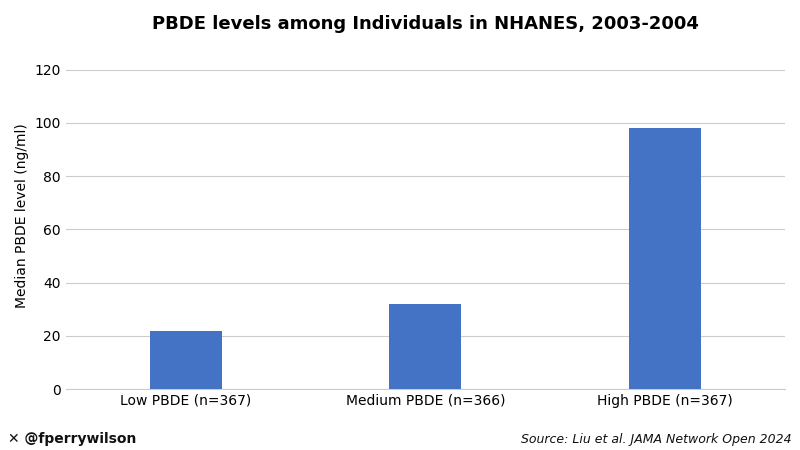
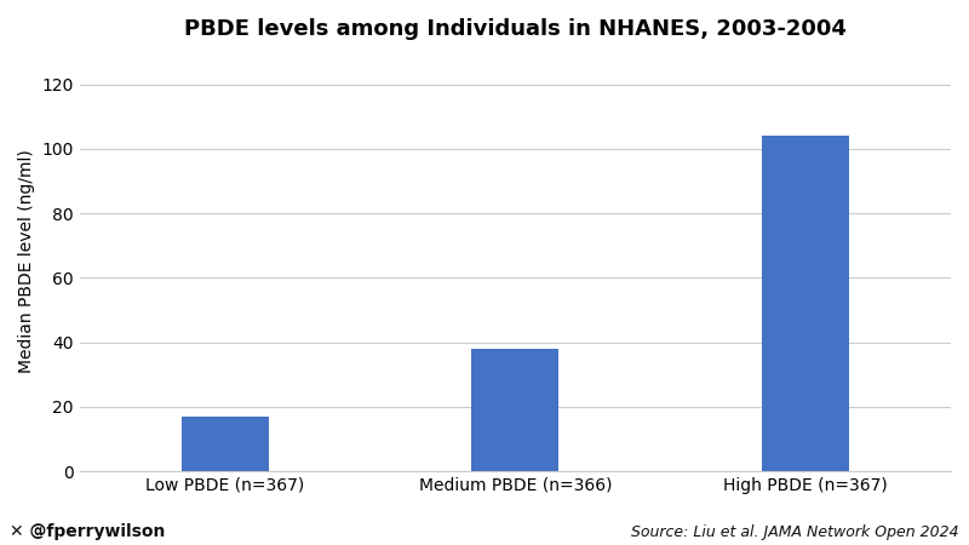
Low PBDE (n=367): 22 -> 17
Medium PBDE (n=366): 32 -> 38
High PBDE (n=367): 98 -> 104
